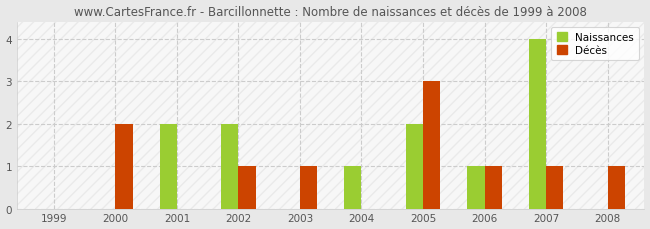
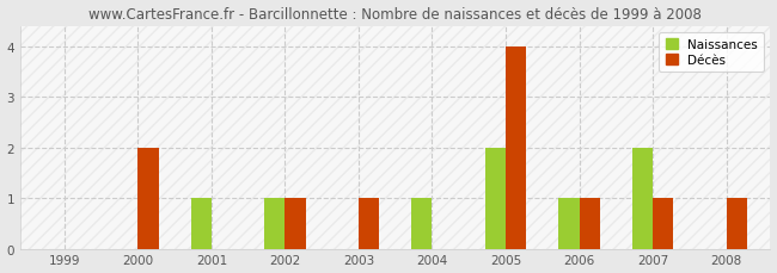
Naissances/2001: 2 -> 1
Naissances/2002: 2 -> 1
Décès/2005: 3 -> 4
Naissances/2007: 4 -> 2
